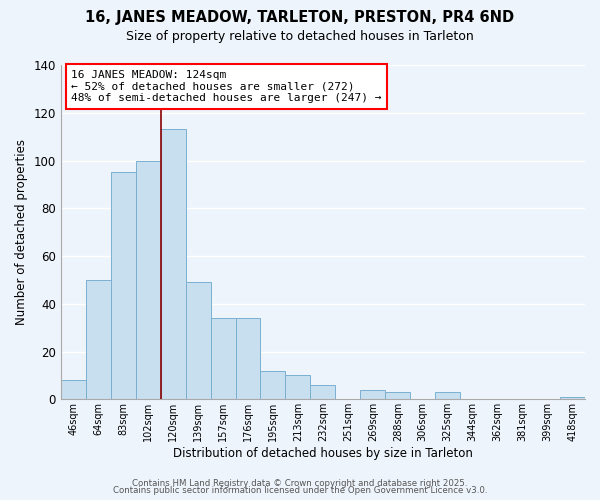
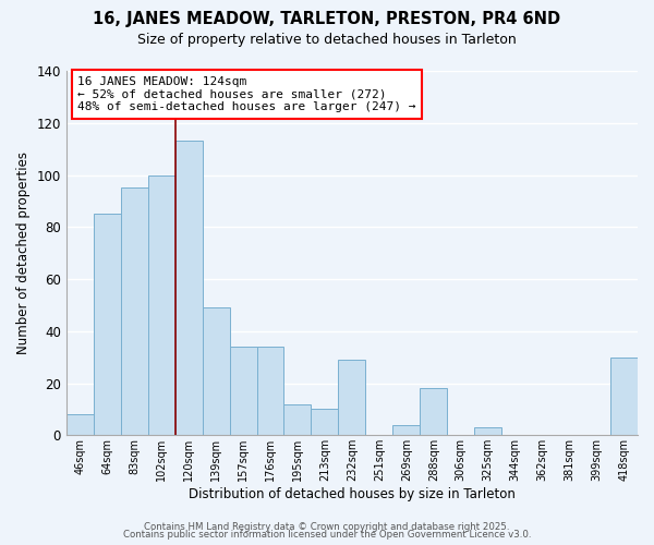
64sqm: 50 -> 85
232sqm: 6 -> 29
288sqm: 3 -> 18
418sqm: 1 -> 30
